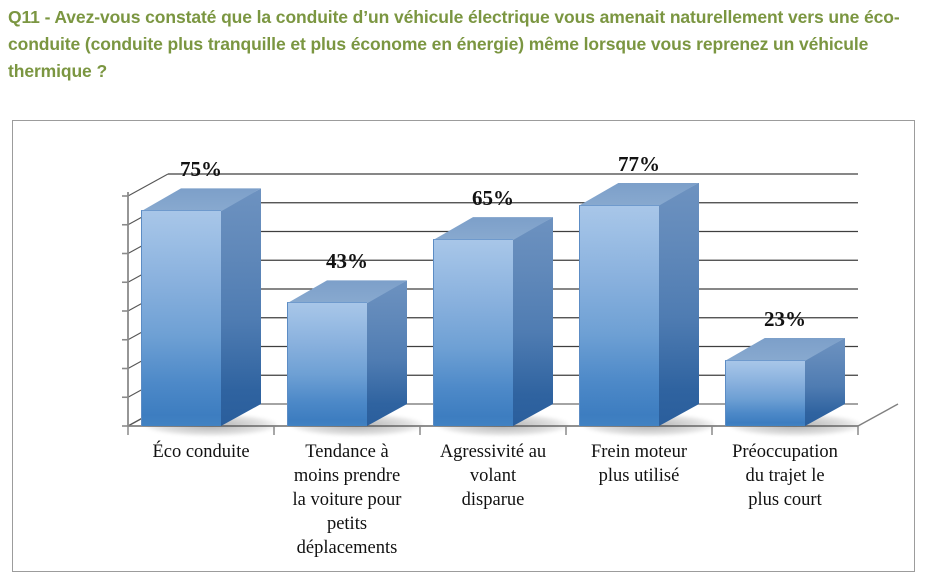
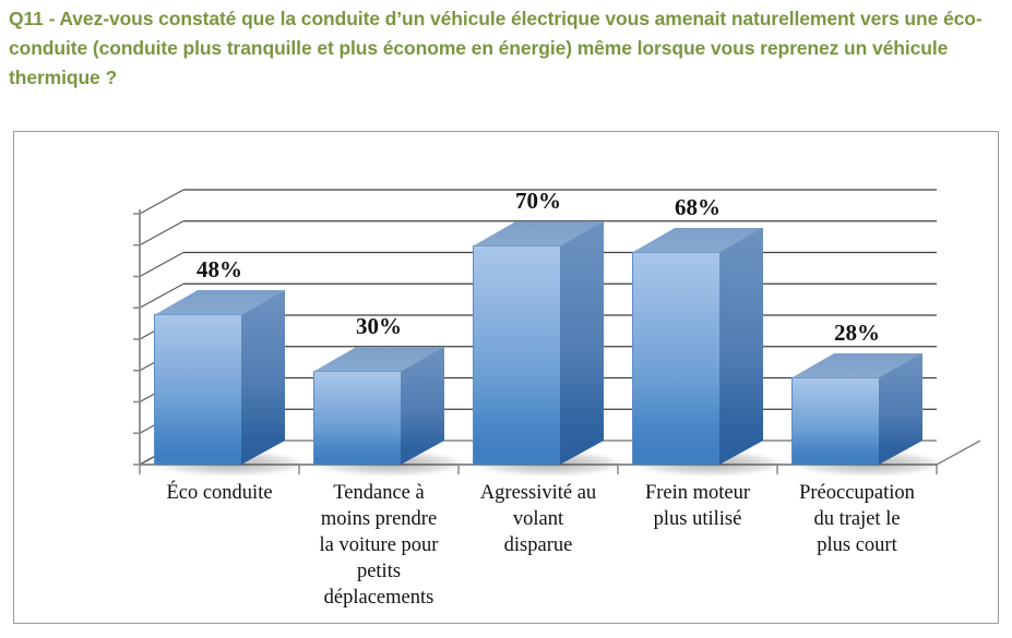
Éco conduite: 75% -> 48%
Tendance à moins prendre la voiture pour petits déplacements: 43% -> 30%
Agressivité au volant disparue: 65% -> 70%
Frein moteur plus utilisé: 77% -> 68%
Préoccupation du trajet le plus court: 23% -> 28%
